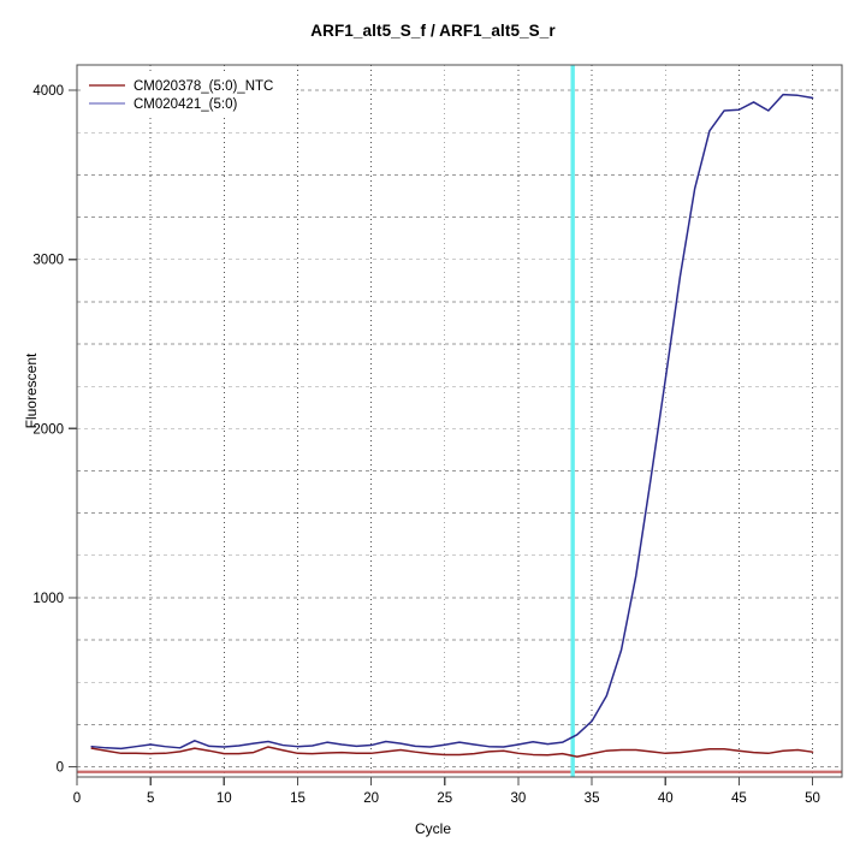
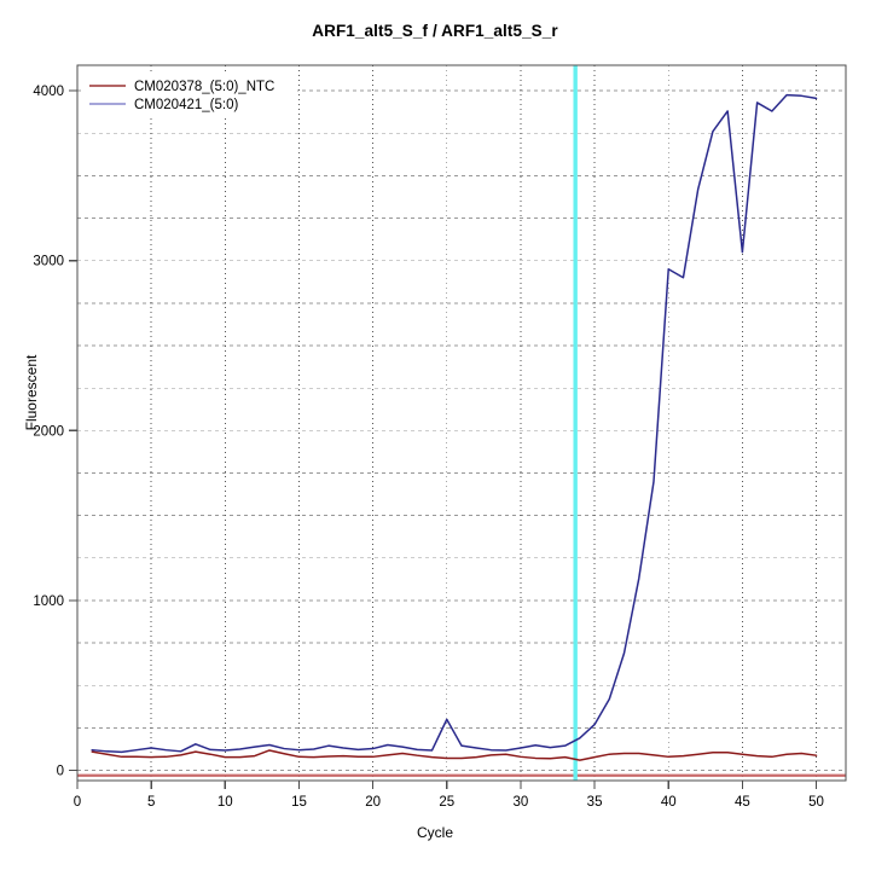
CM020421_(5:0)/25: 130 -> 300
CM020421_(5:0)/40: 2290 -> 2950
CM020421_(5:0)/45: 3880 -> 3050
